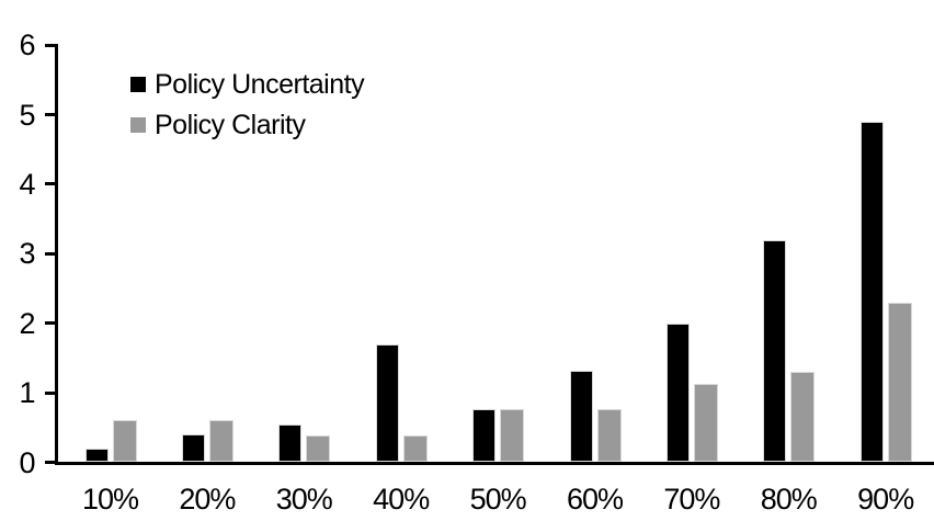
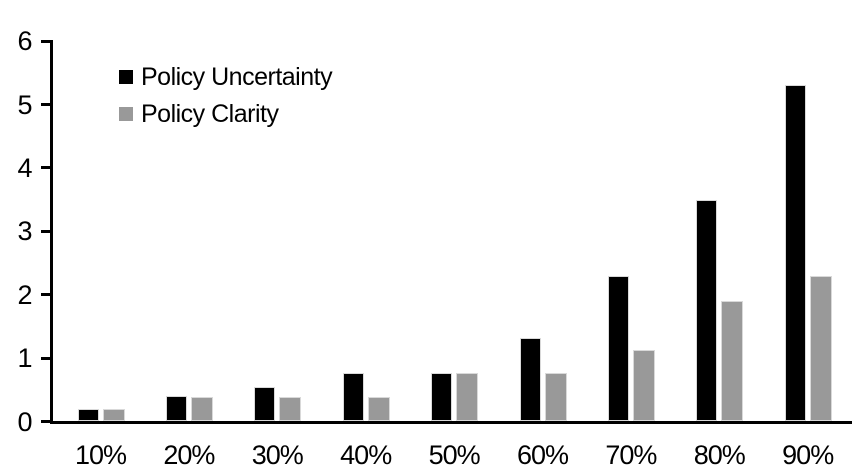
Policy Clarity/10%: 0.6 -> 0.2
Policy Clarity/20%: 0.6 -> 0.4
Policy Uncertainty/40%: 1.7 -> 0.8
Policy Uncertainty/70%: 2.0 -> 2.3
Policy Uncertainty/80%: 3.2 -> 3.5
Policy Clarity/80%: 1.3 -> 1.9
Policy Uncertainty/90%: 4.9 -> 5.3
